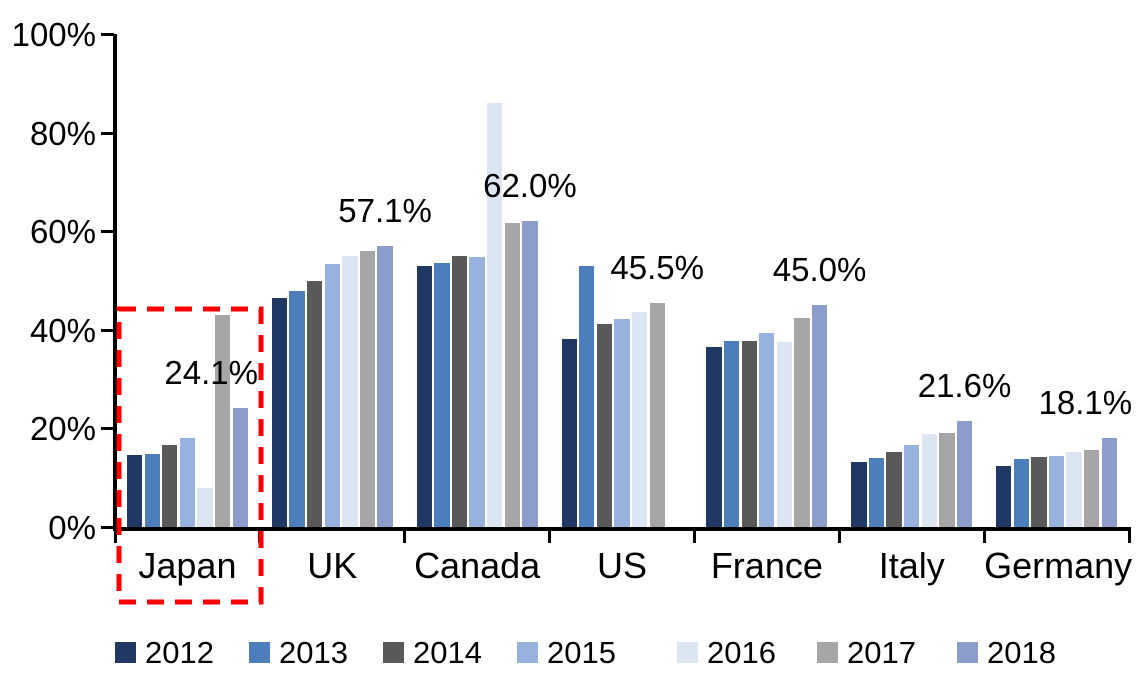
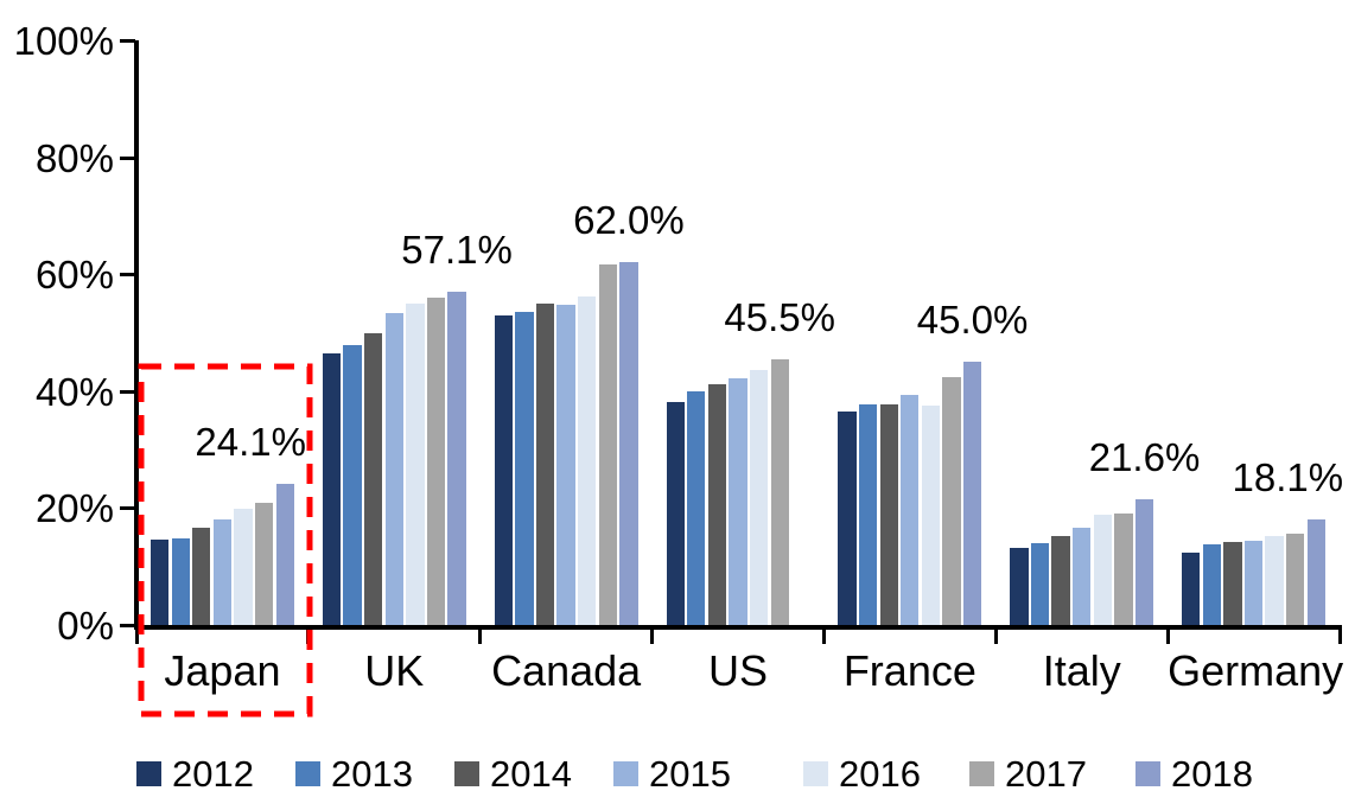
2016/Japan: 8% -> 20%
2017/Japan: 43% -> 21%
2016/Canada: 86% -> 56%
2013/US: 53% -> 40%
